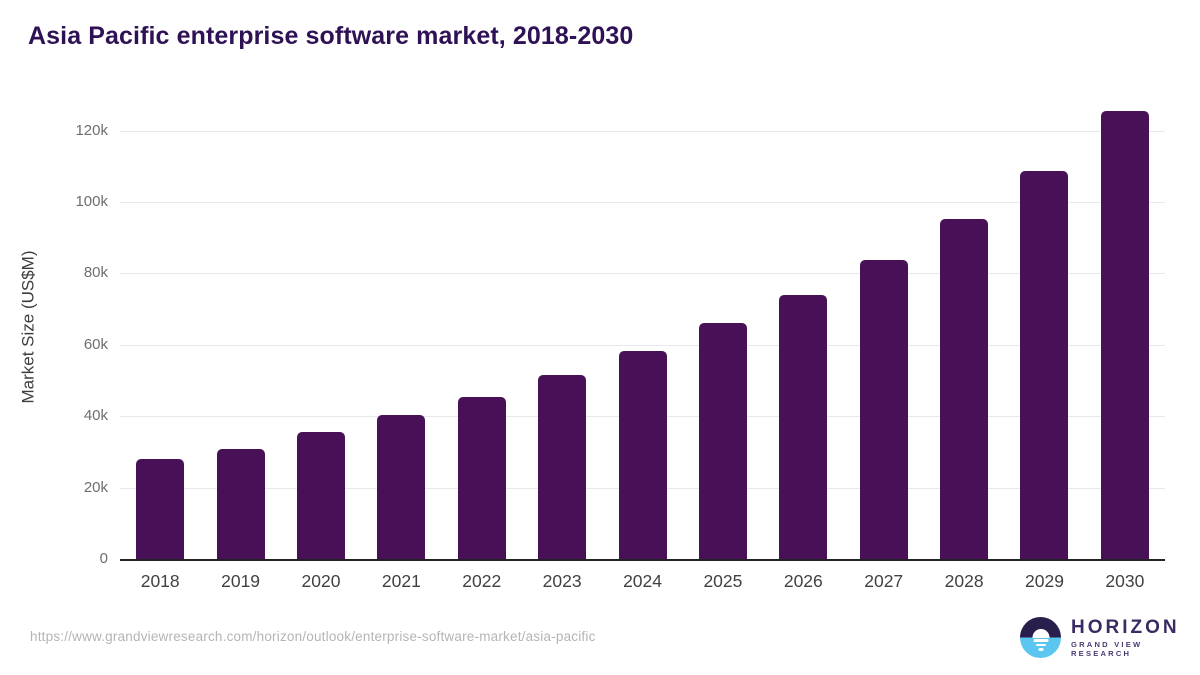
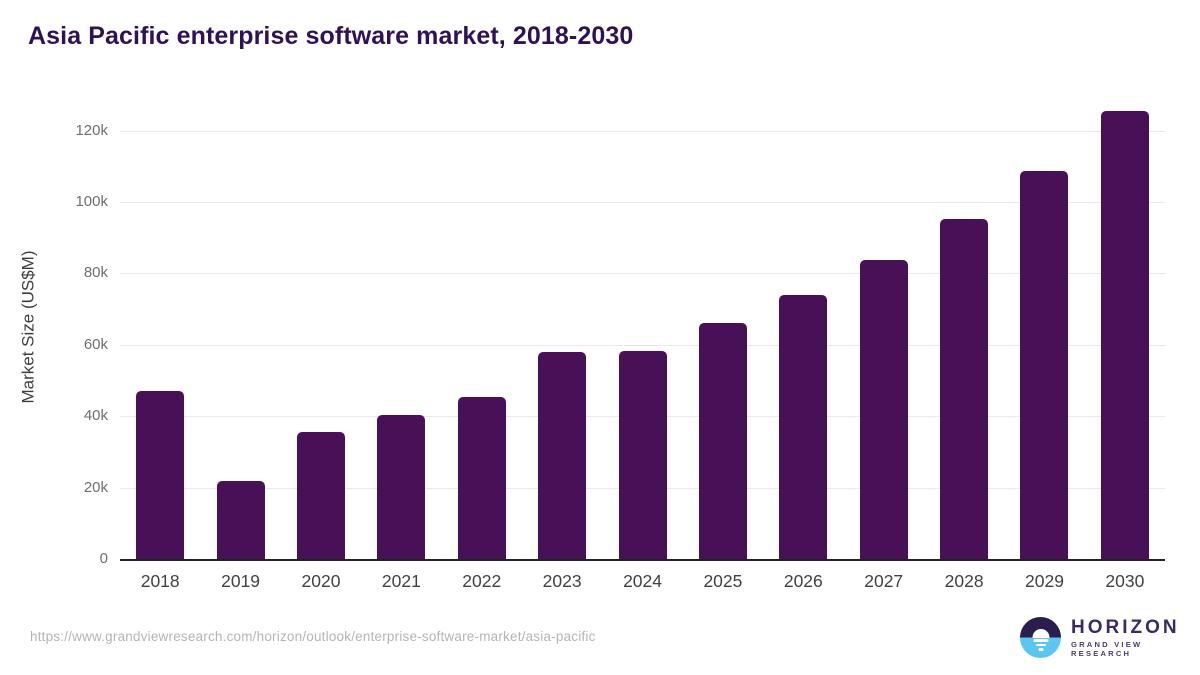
2018: 28k -> 47k
2019: 31k -> 22k
2023: 52k -> 58k
